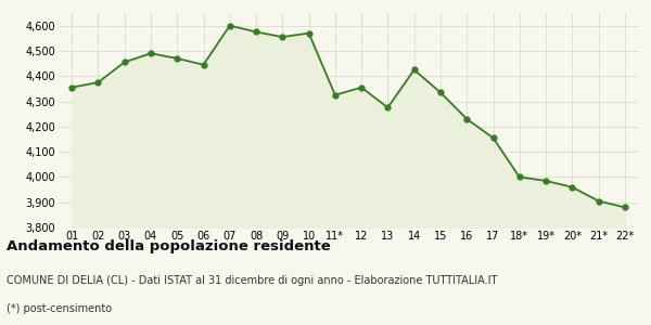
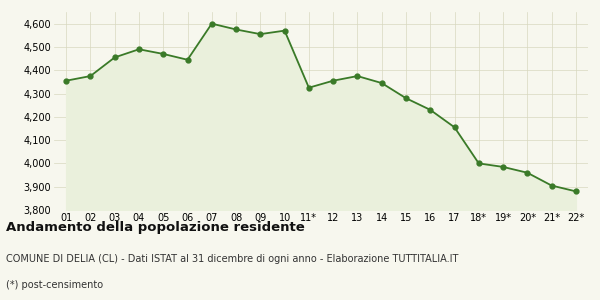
13: 4,275 -> 4,375
14: 4,425 -> 4,345
15: 4,335 -> 4,280
